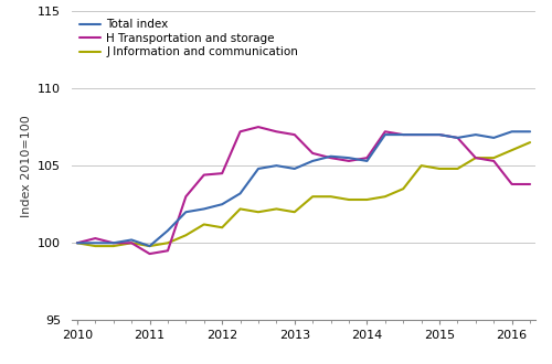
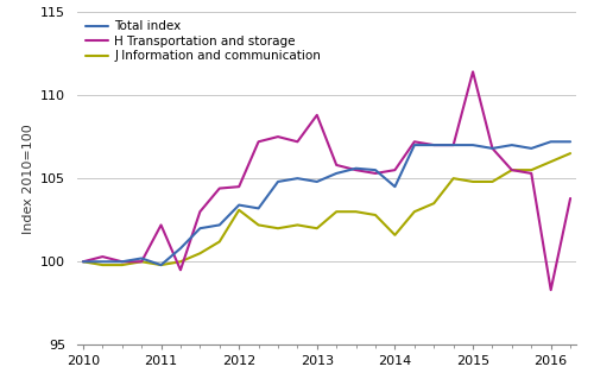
H Transportation and storage/2011: 99.3 -> 102.2
Total index/2012: 102.5 -> 103.4
J Information and communication/2012: 101.0 -> 103.1
H Transportation and storage/2013: 107.0 -> 108.8
Total index/2014: 105.3 -> 104.5
J Information and communication/2014: 102.8 -> 101.6
H Transportation and storage/2015: 107.0 -> 111.4
H Transportation and storage/2016: 103.8 -> 98.3
